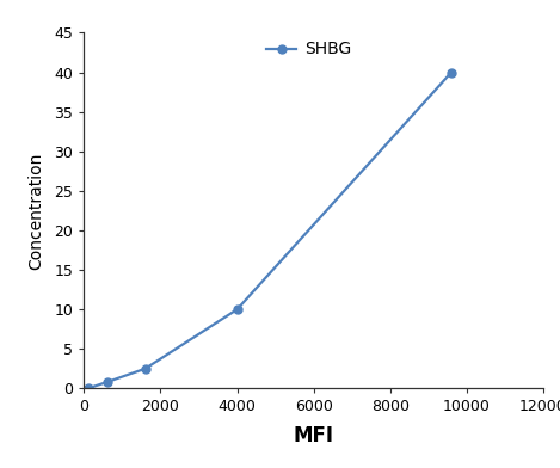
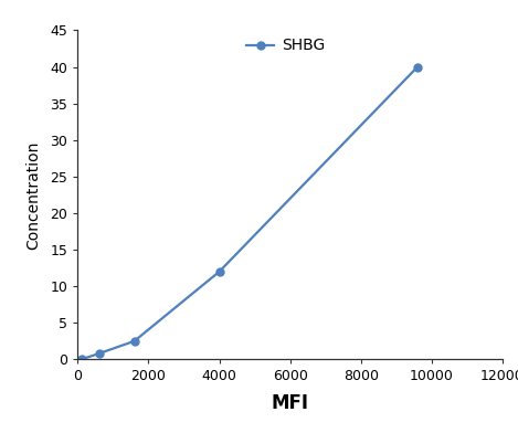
4000: 10.0 -> 12.0
